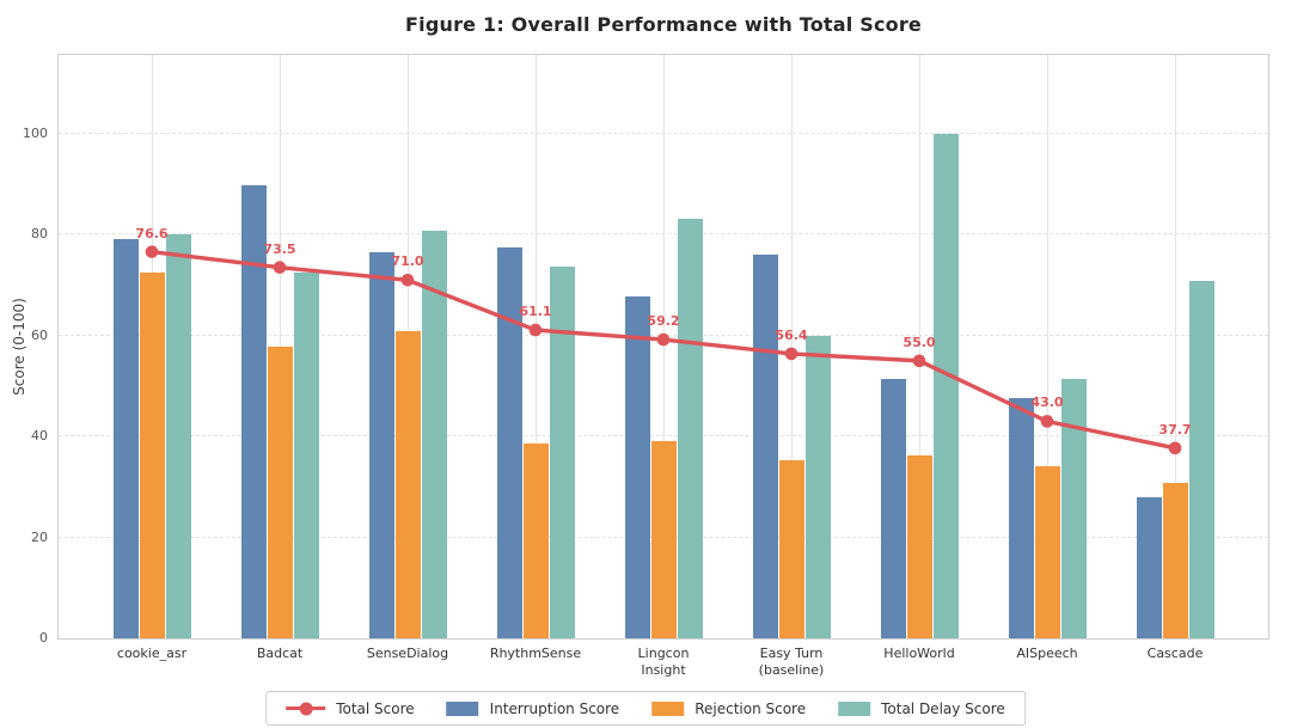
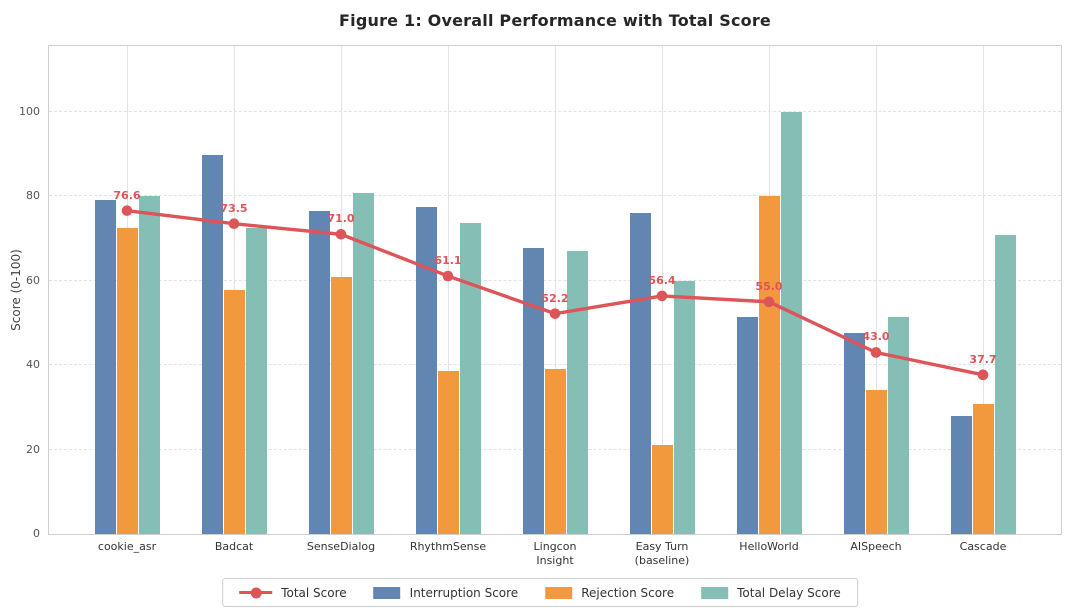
Total Score/Lingcon Insight: 59.2 -> 52.2
Total Delay Score/Lingcon Insight: 83 -> 67
Rejection Score/Easy Turn (baseline): 35 -> 21
Rejection Score/HelloWorld: 36 -> 80
